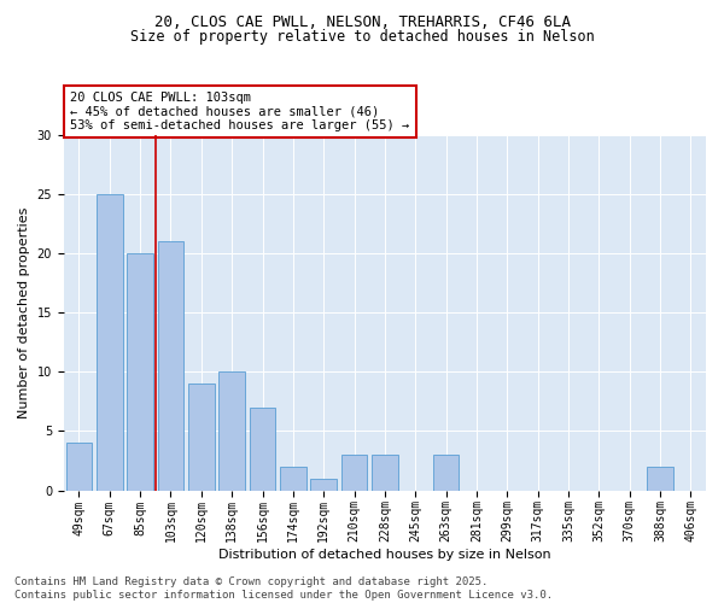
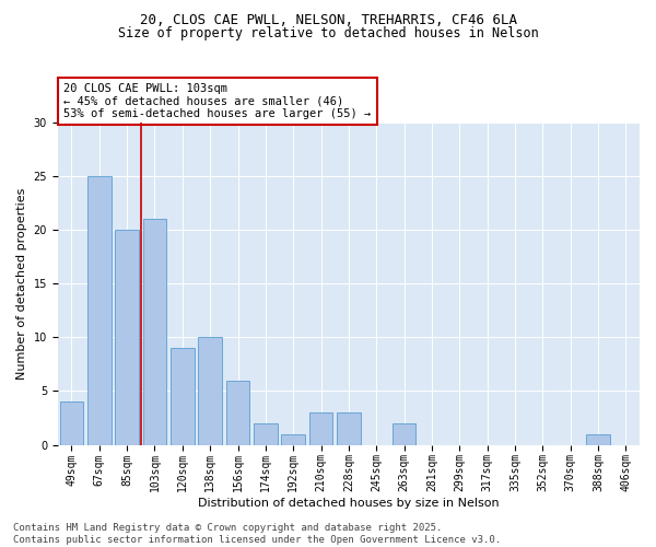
156sqm: 7 -> 6
263sqm: 3 -> 2
388sqm: 2 -> 1
